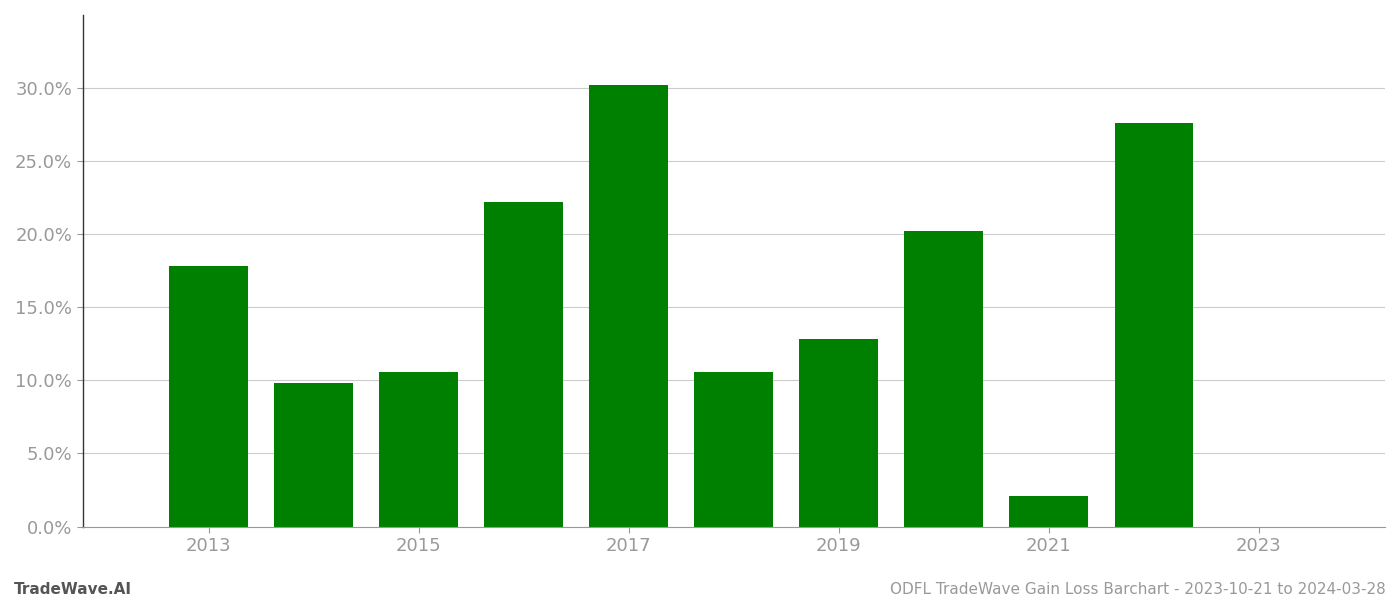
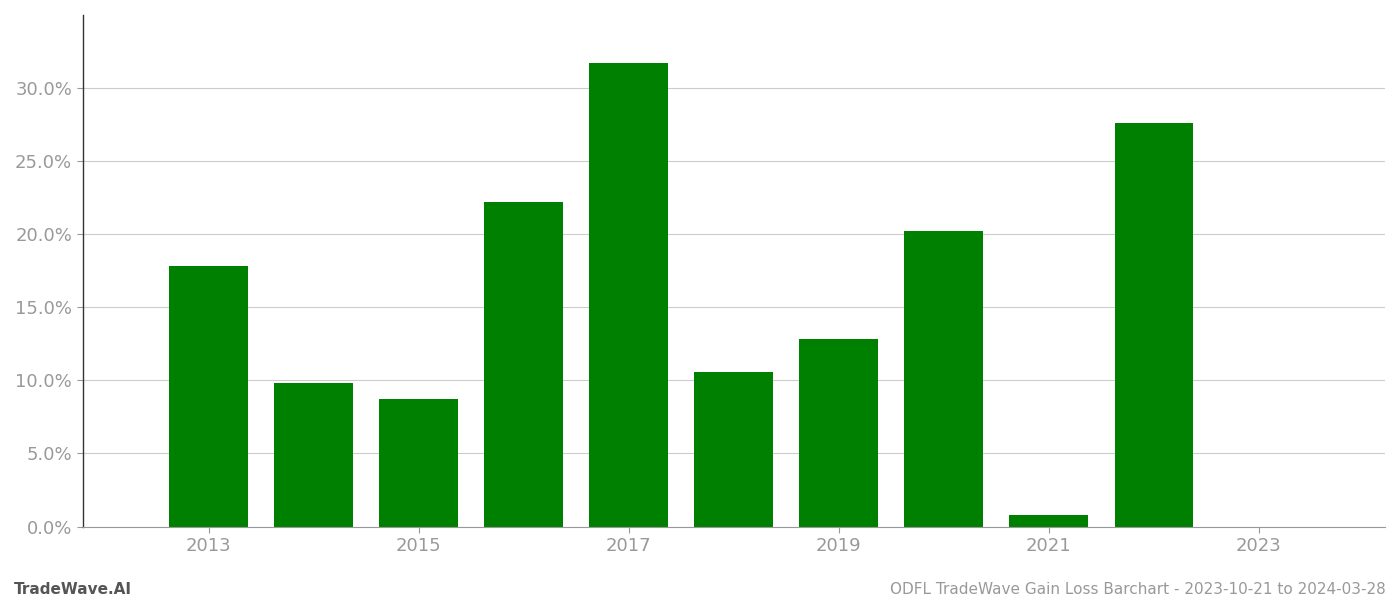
2015: 10.6% -> 8.7%
2017: 30.2% -> 31.7%
2021: 2.1% -> 0.8%
